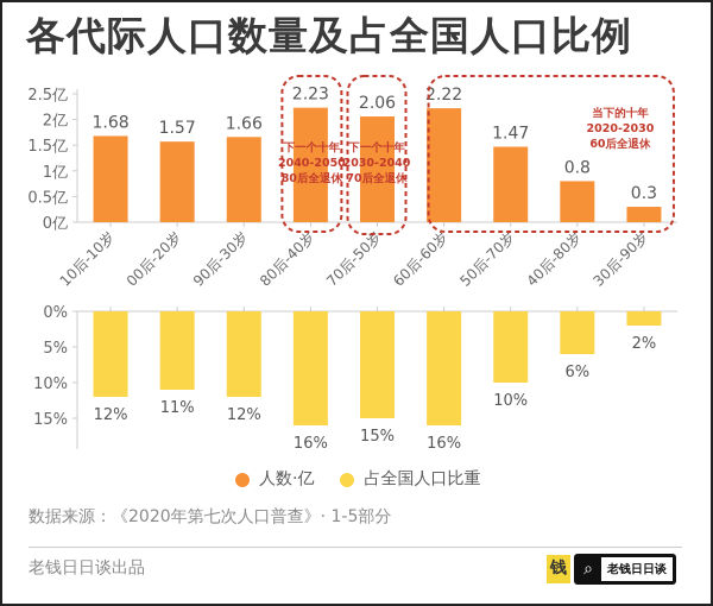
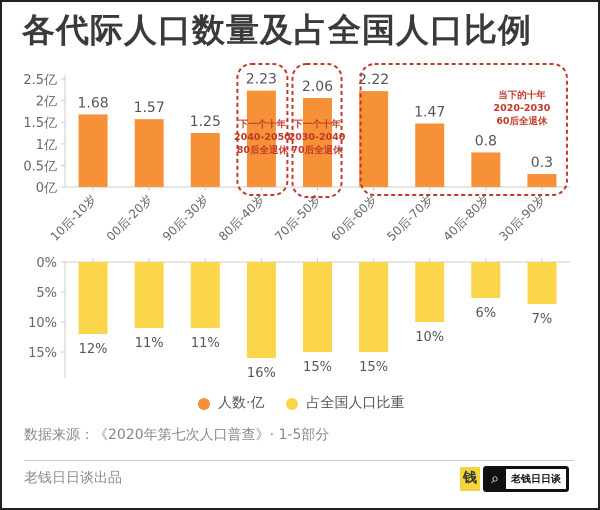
人数·亿/90后-30岁: 1.66 -> 1.25
占全国人口比重/90后-30岁: 12% -> 11%
占全国人口比重/60后-60岁: 16% -> 15%
占全国人口比重/30后-90岁: 2% -> 7%
